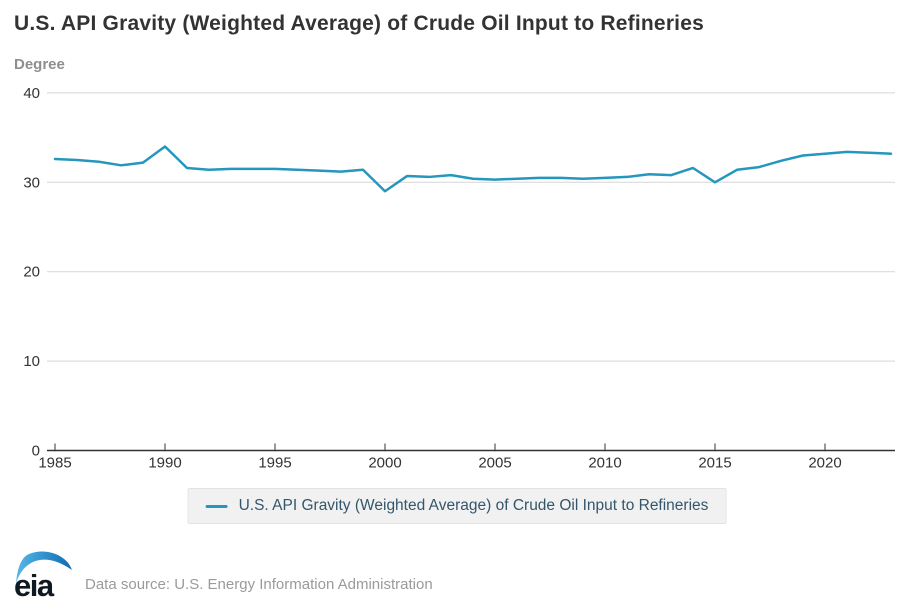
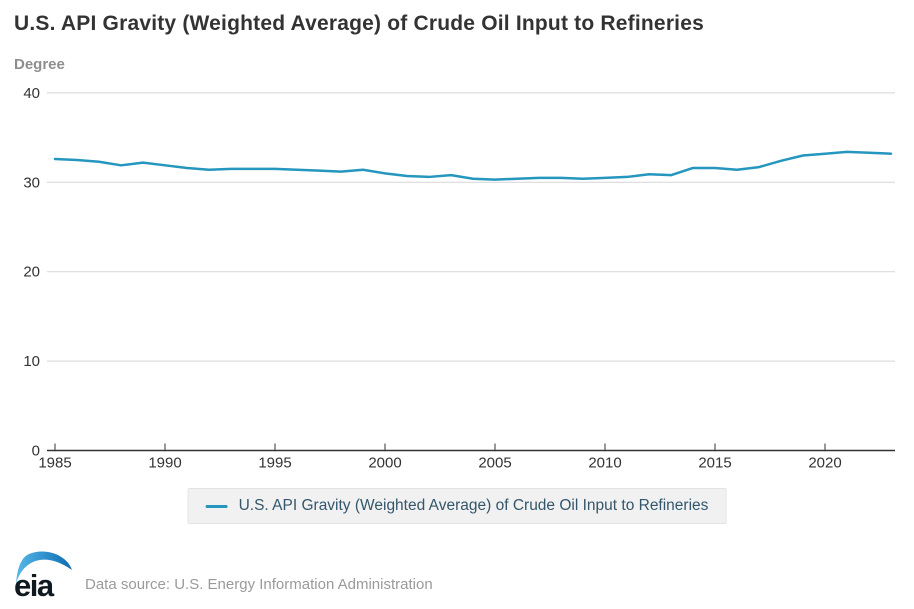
1990: 34 -> 32
2000: 29 -> 31
2015: 30 -> 32
